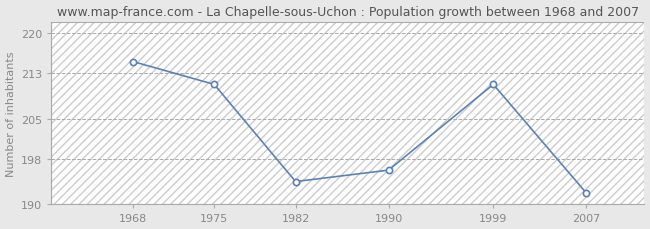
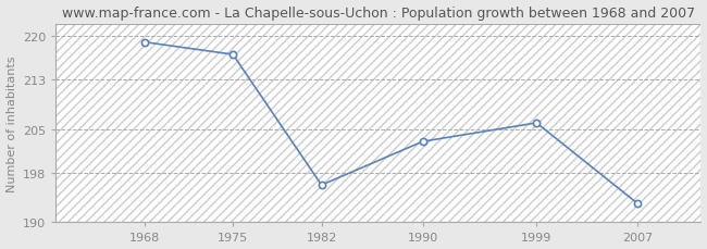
1968: 215 -> 219
1975: 211 -> 217
1982: 194 -> 196
1990: 196 -> 203
1999: 211 -> 206
2007: 192 -> 193
